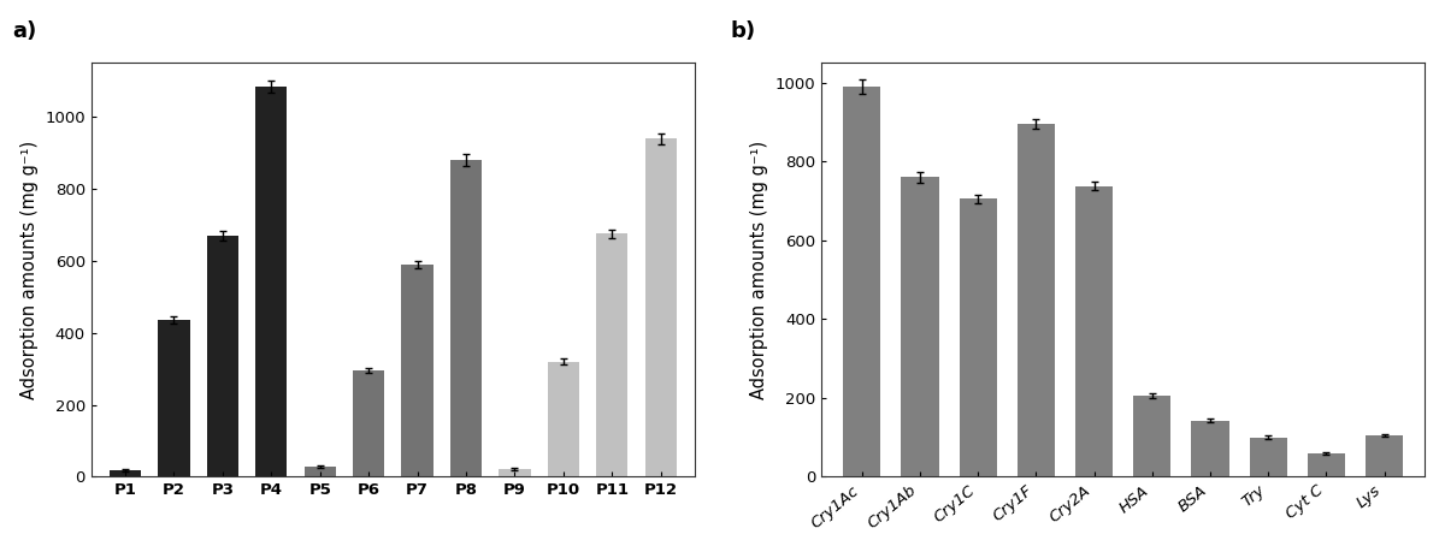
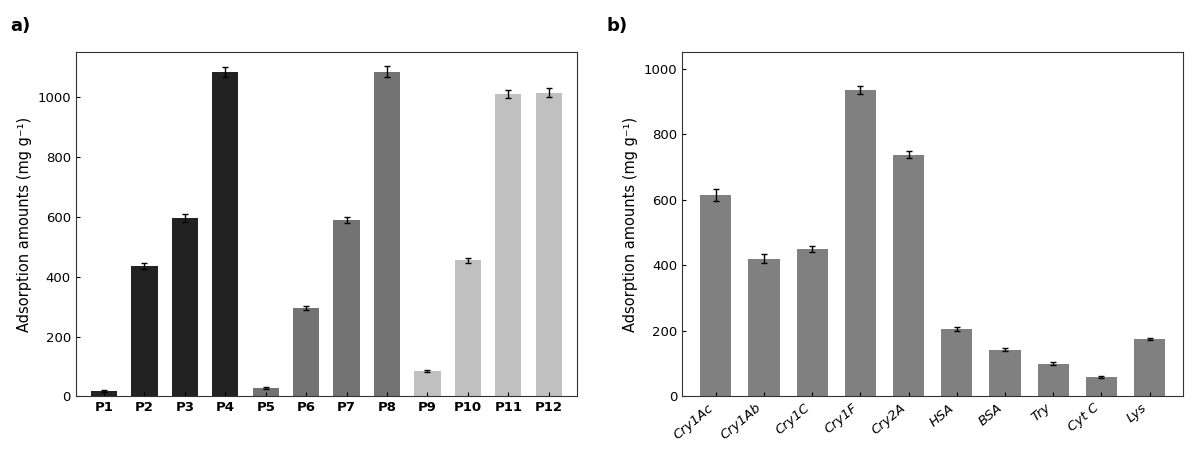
P3: 670 -> 595
P8: 880 -> 1085
P9: 22 -> 85
P10: 320 -> 455
P11: 675 -> 1010
P12: 940 -> 1015
Cry1Ac: 990 -> 615
Cry1Ab: 760 -> 420
Cry1C: 705 -> 450
Cry1F: 895 -> 935
Lys: 105 -> 175
